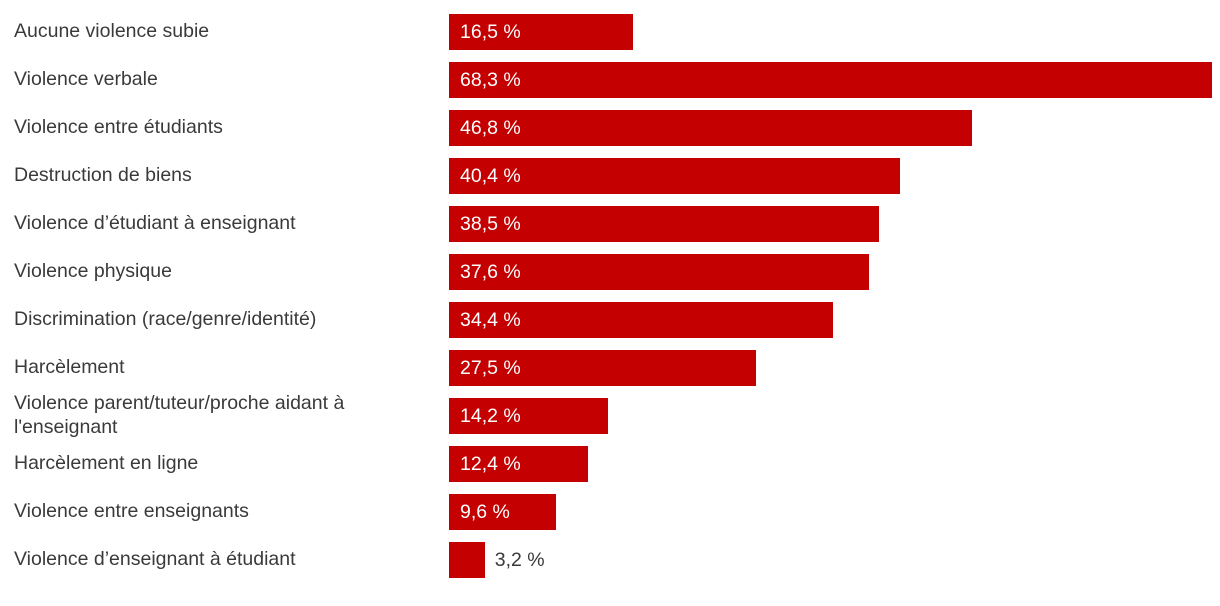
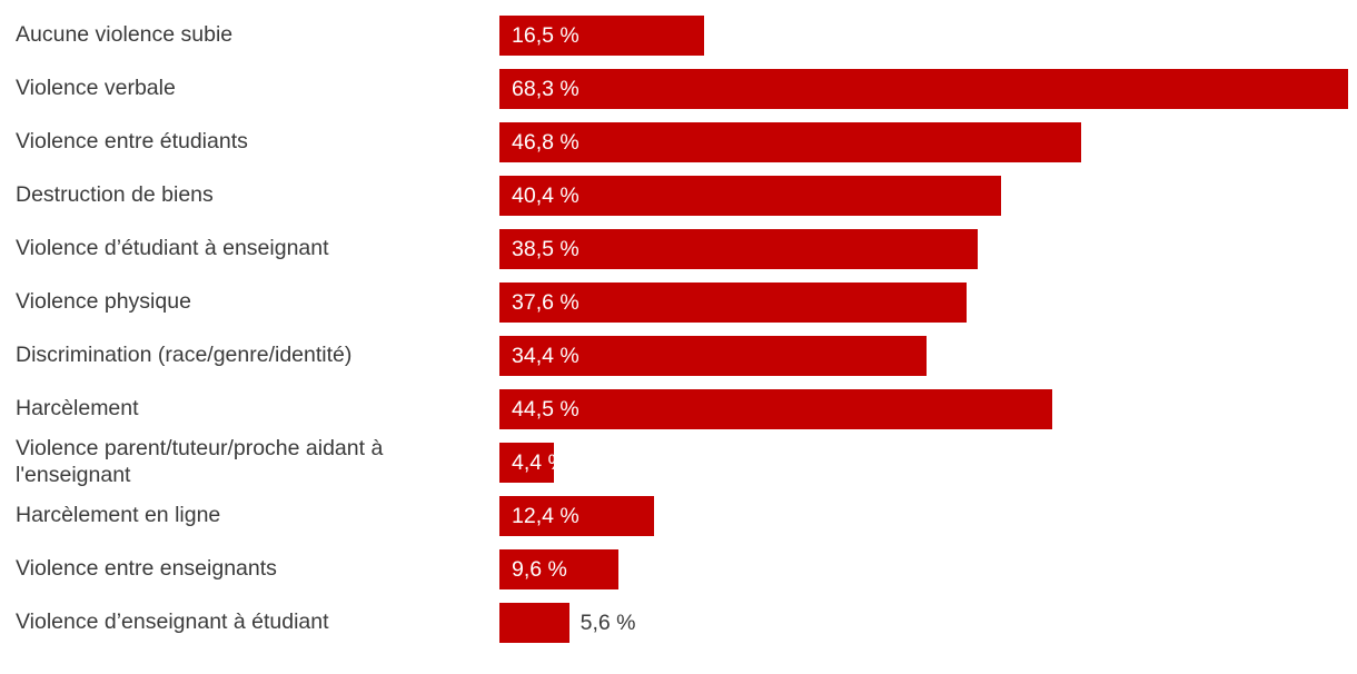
Harcèlement: 27,5 -> 44,5
Violence parent/tuteur/proche aidant à l'enseignant: 14,2 -> 4,4
Violence d’enseignant à étudiant: 3,2 -> 5,6
